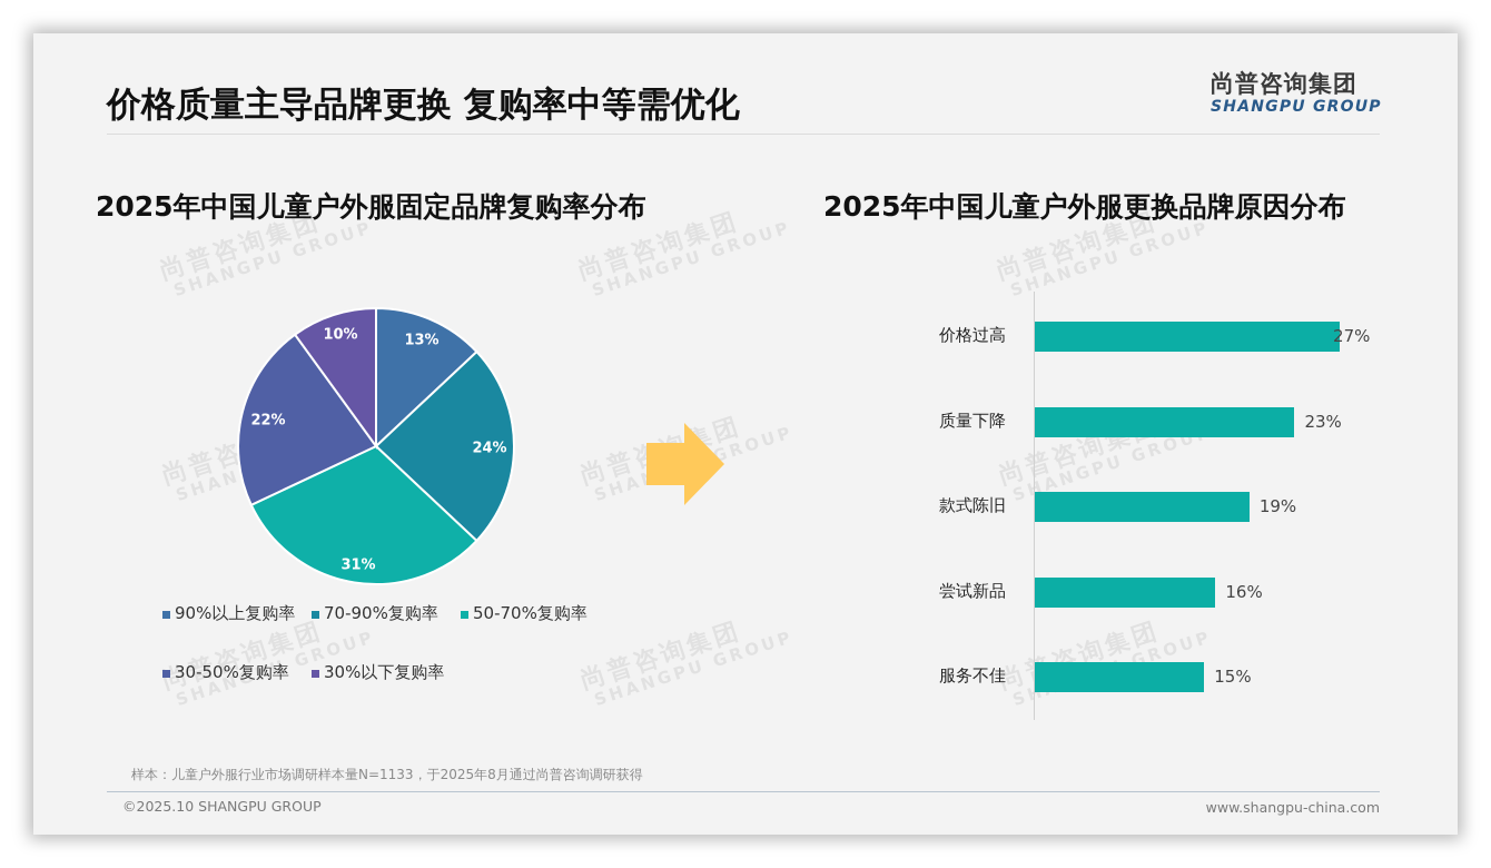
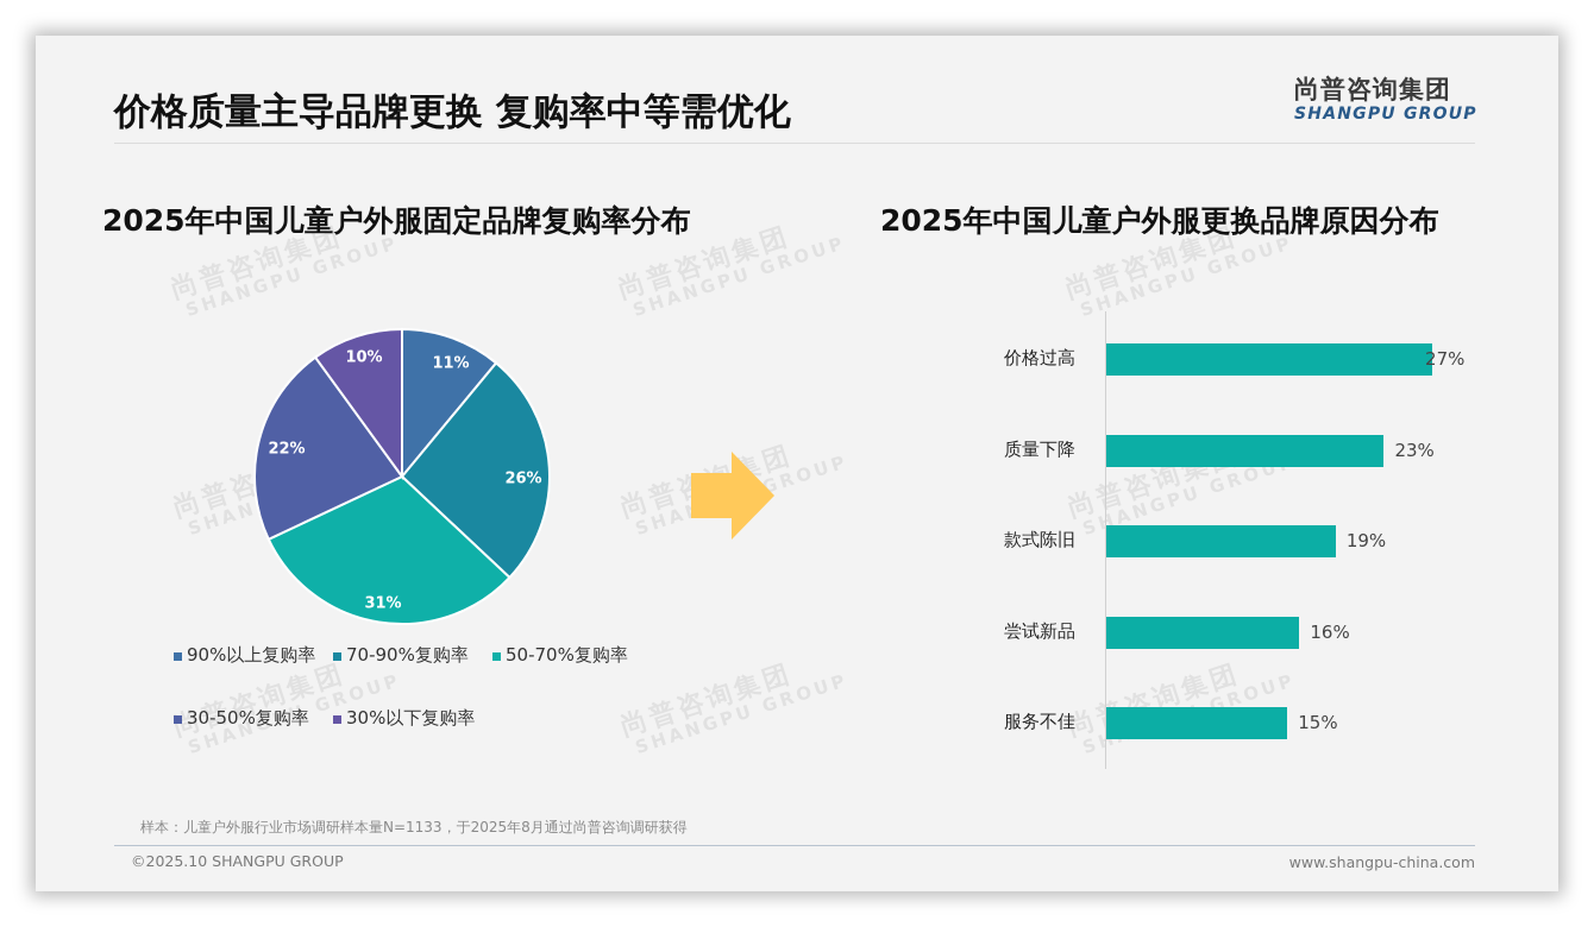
2025年中国儿童户外服固定品牌复购率分布/90%以上复购率: 13% -> 11%
2025年中国儿童户外服固定品牌复购率分布/70-90%复购率: 24% -> 26%
